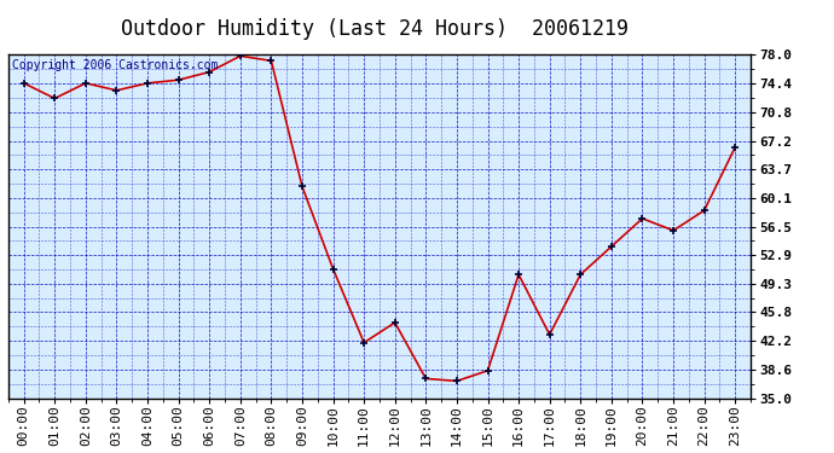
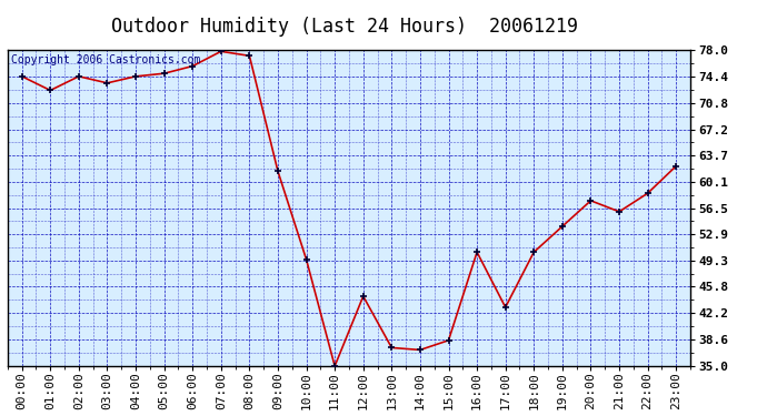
10:00: 51.2 -> 49.5
11:00: 42.0 -> 35.0
23:00: 66.4 -> 62.2
